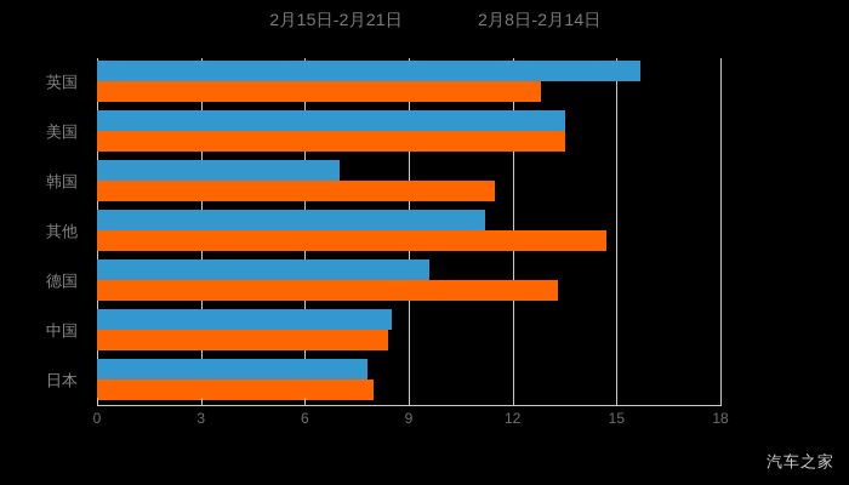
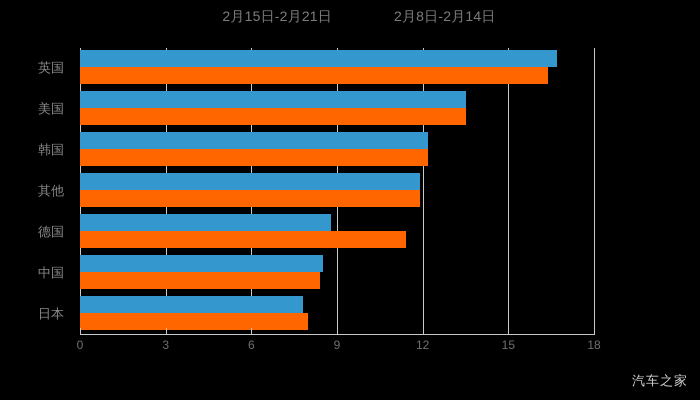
2月15日-2月21日/英国: 15.7 -> 16.7
2月8日-2月14日/英国: 12.8 -> 16.4
2月15日-2月21日/韩国: 7.0 -> 12.2
2月8日-2月14日/韩国: 11.5 -> 12.2
2月15日-2月21日/其他: 11.2 -> 11.9
2月8日-2月14日/其他: 14.7 -> 11.9
2月15日-2月21日/德国: 9.6 -> 8.8
2月8日-2月14日/德国: 13.3 -> 11.4
